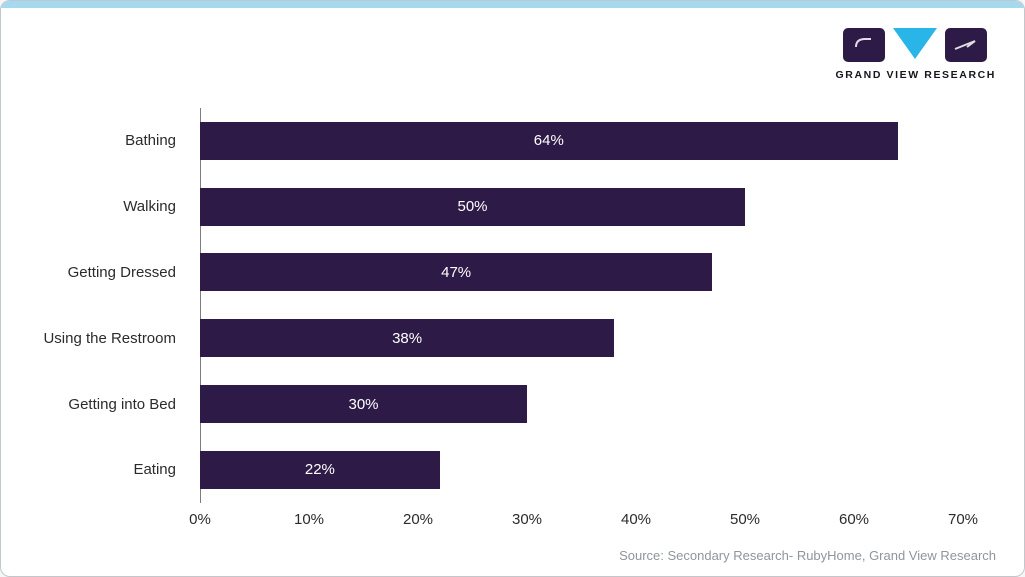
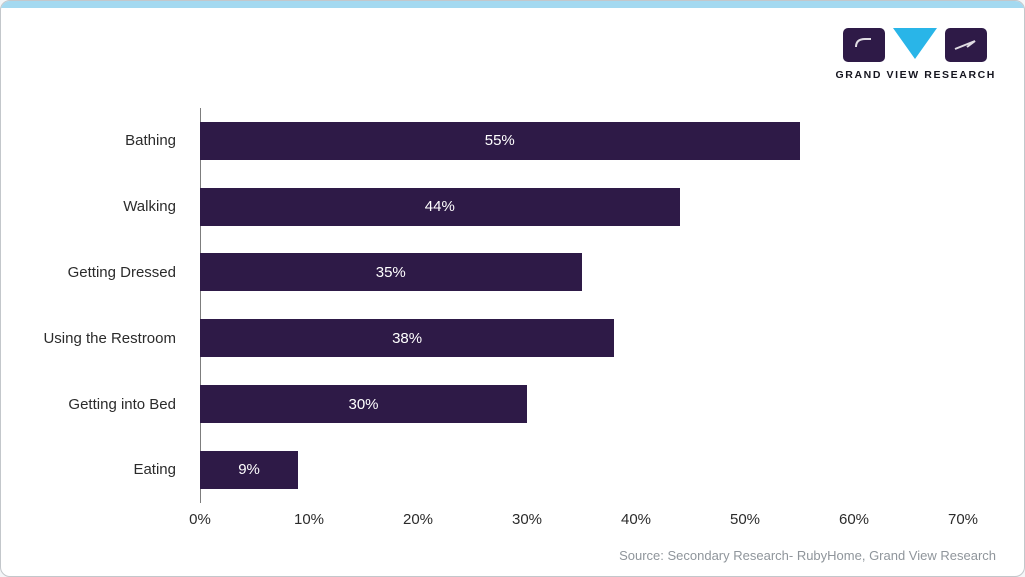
Bathing: 64% -> 55%
Walking: 50% -> 44%
Getting Dressed: 47% -> 35%
Eating: 22% -> 9%
